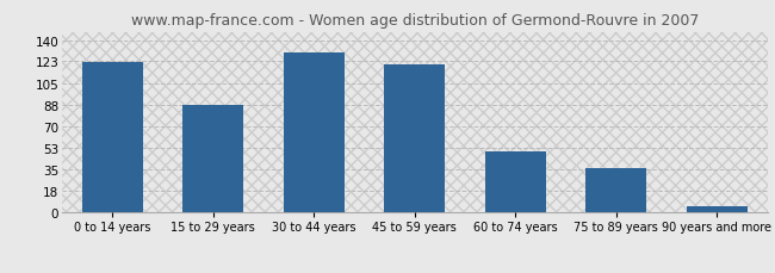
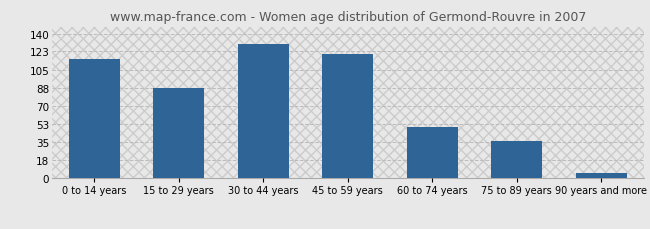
0 to 14 years: 122 -> 116
